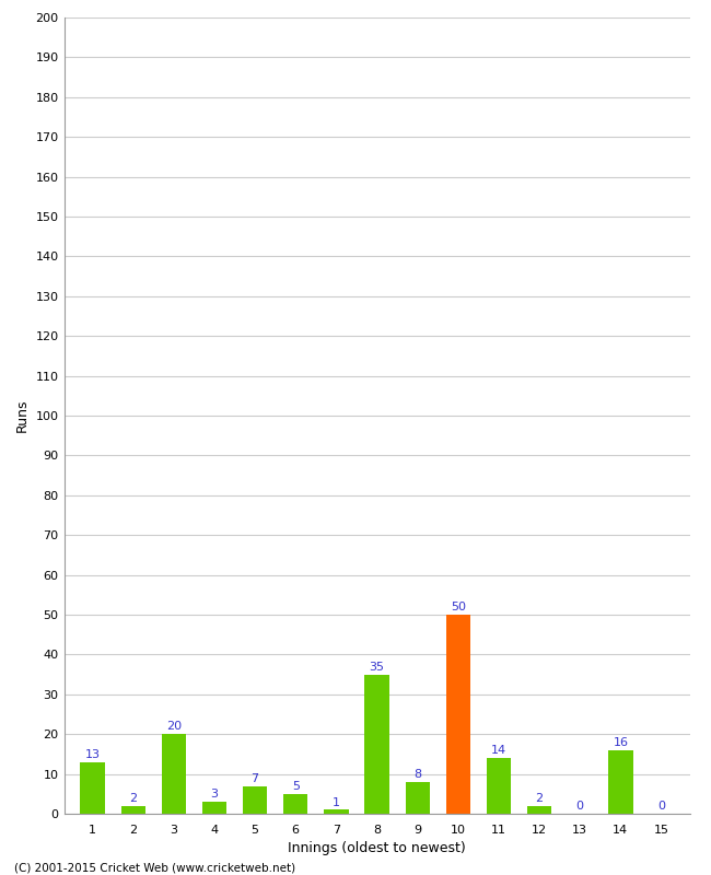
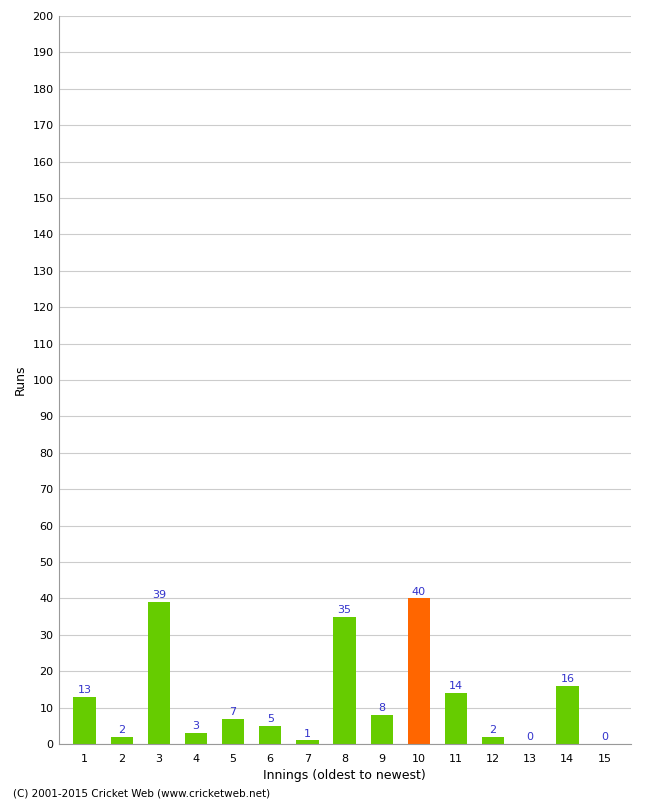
3: 20 -> 39
10: 50 -> 40
